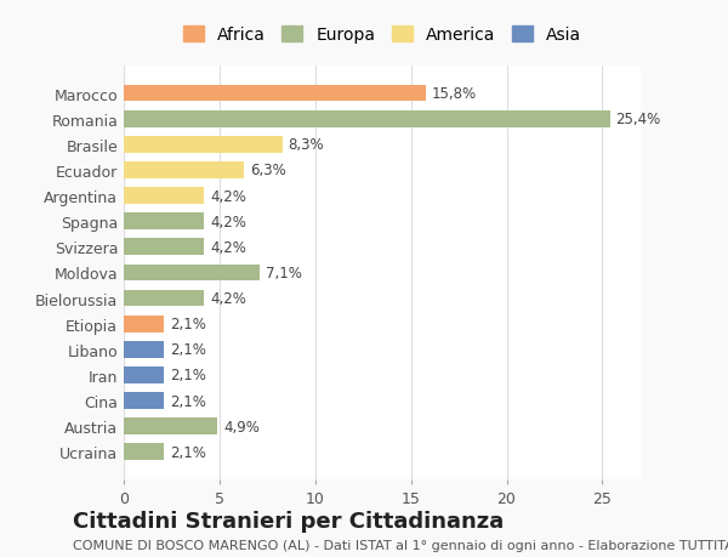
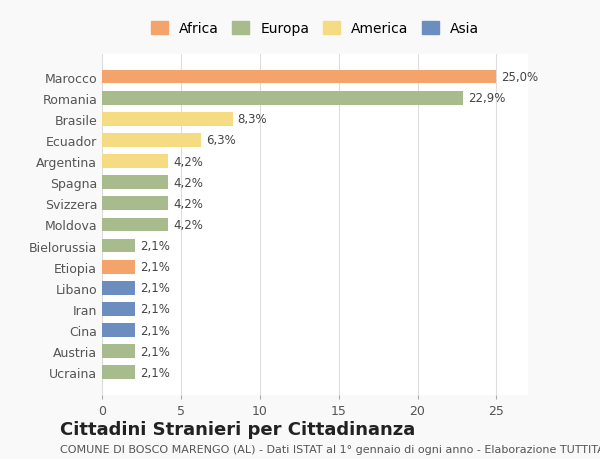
Marocco: 15,8% -> 25,0%
Romania: 25,4% -> 22,9%
Moldova: 7,1% -> 4,2%
Bielorussia: 4,2% -> 2,1%
Austria: 4,9% -> 2,1%
